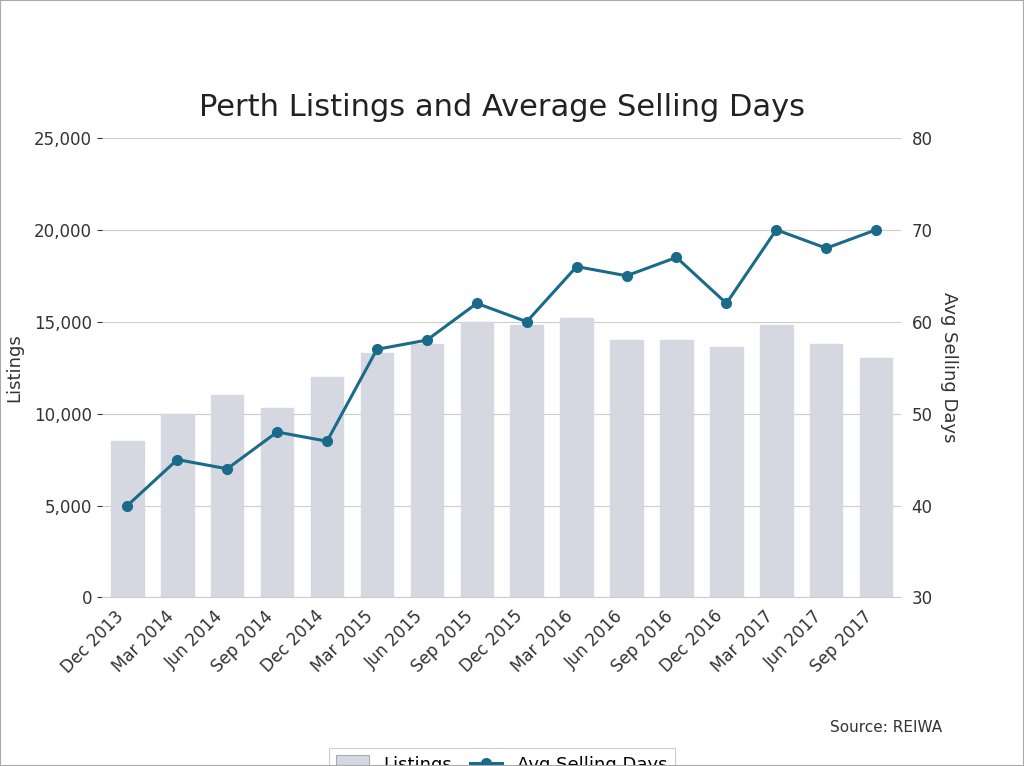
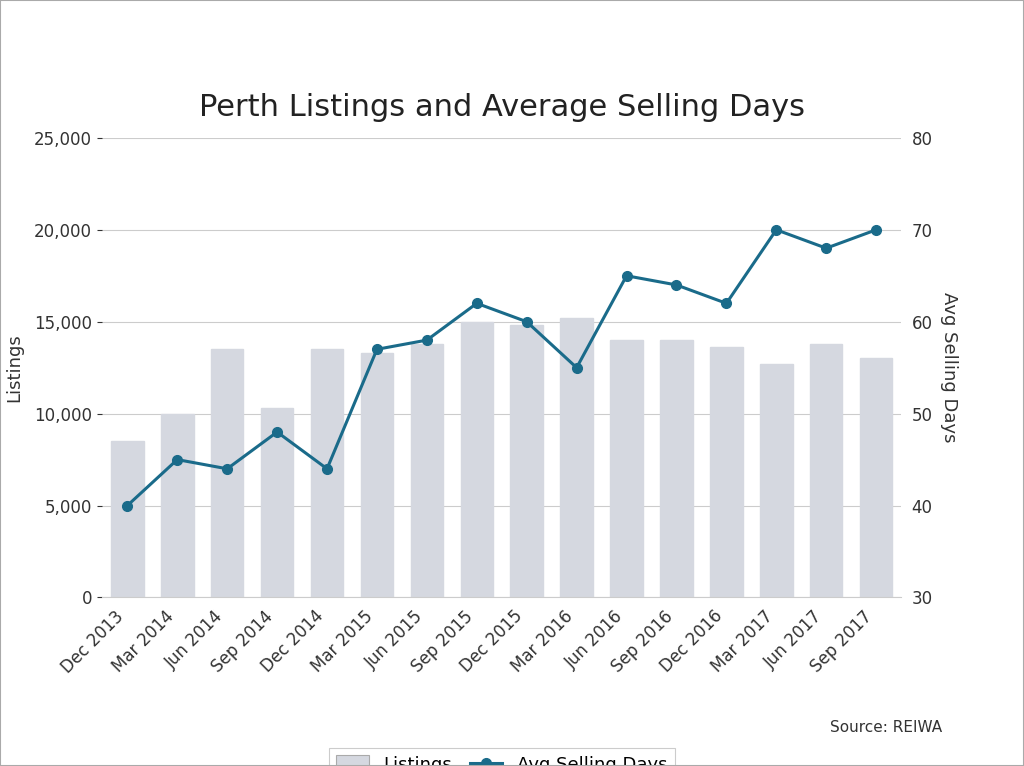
Listings/Jun 2014: 11,000 -> 13,500
Listings/Dec 2014: 12,000 -> 13,500
Avg Selling Days/Dec 2014: 47 -> 44
Avg Selling Days/Mar 2016: 66 -> 55
Avg Selling Days/Sep 2016: 67 -> 64
Listings/Mar 2017: 14,800 -> 12,700
